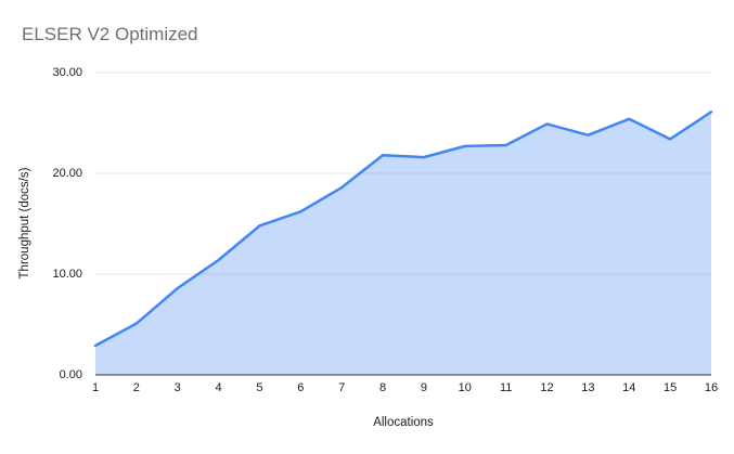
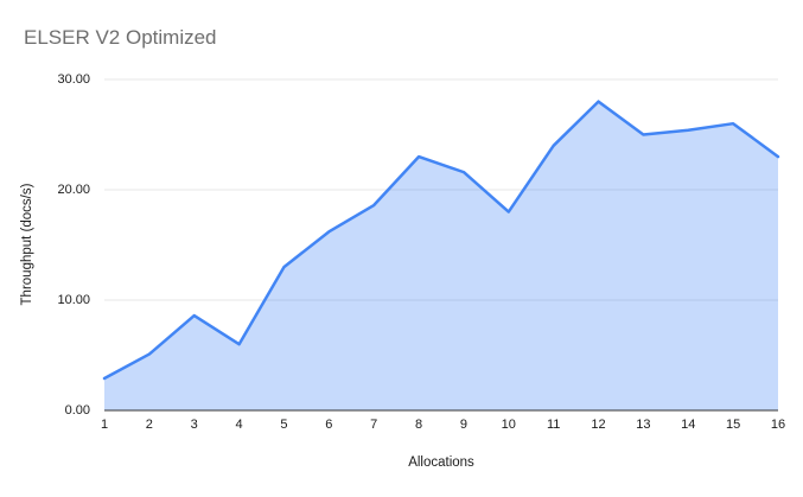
4: 11 -> 6
5: 15 -> 13
8: 22 -> 23
10: 23 -> 18
11: 23 -> 24
12: 25 -> 28
13: 24 -> 25
15: 23 -> 26
16: 26 -> 23
